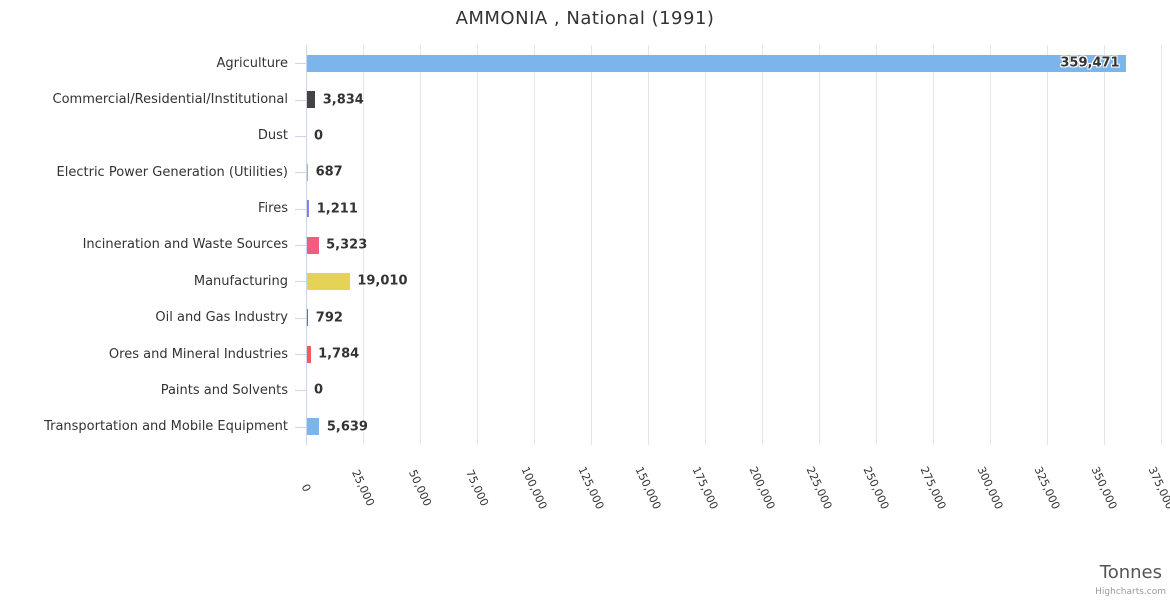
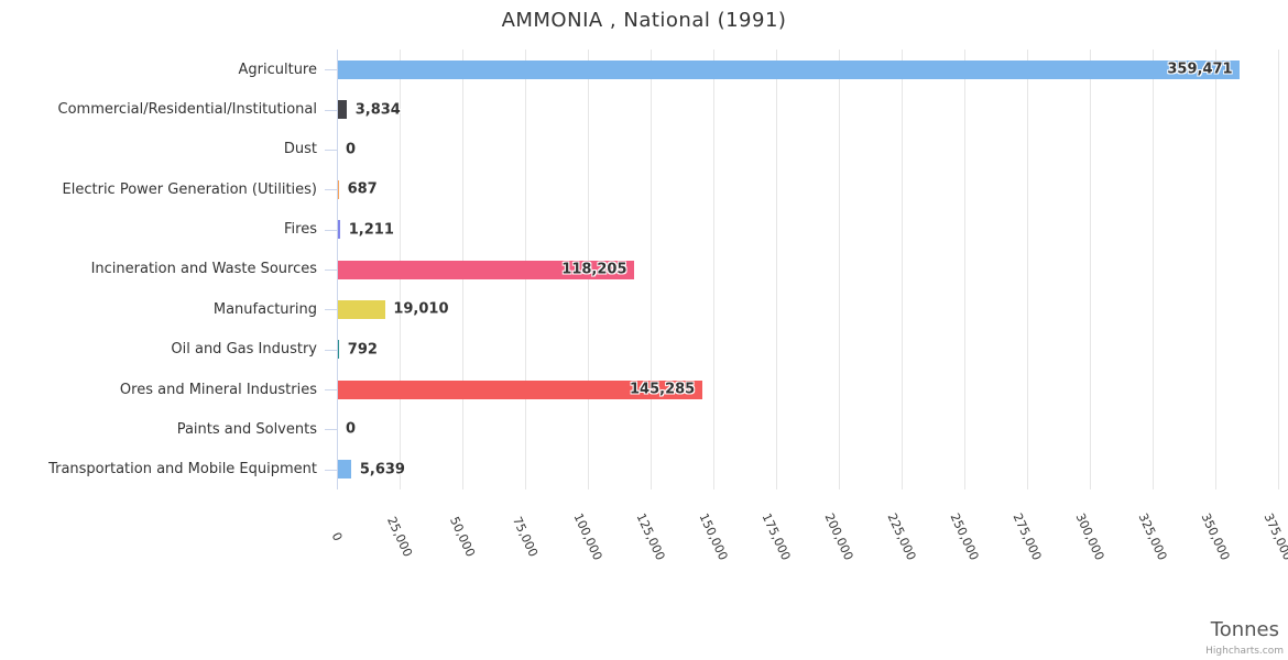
Incineration and Waste Sources: 5,323 -> 118,205
Ores and Mineral Industries: 1,784 -> 145,285
